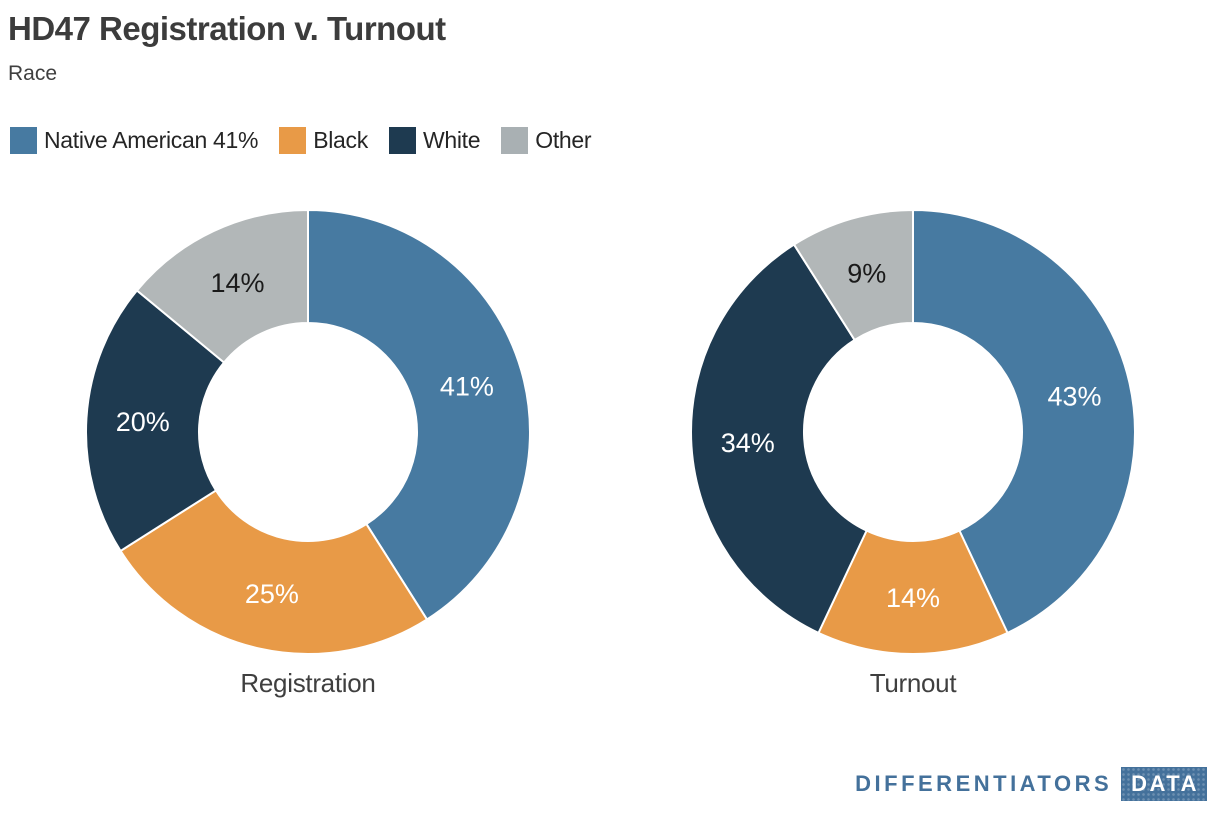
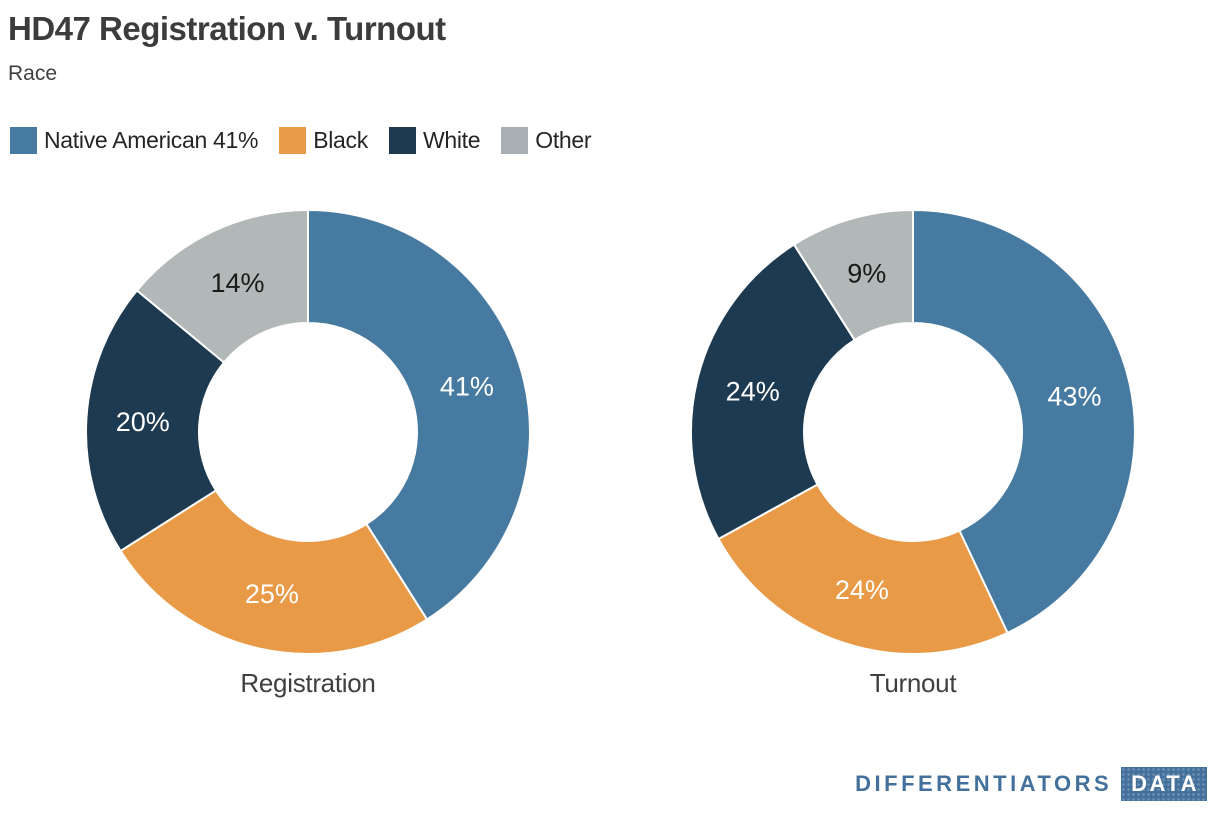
Turnout/Black: 14% -> 24%
Turnout/White: 34% -> 24%
